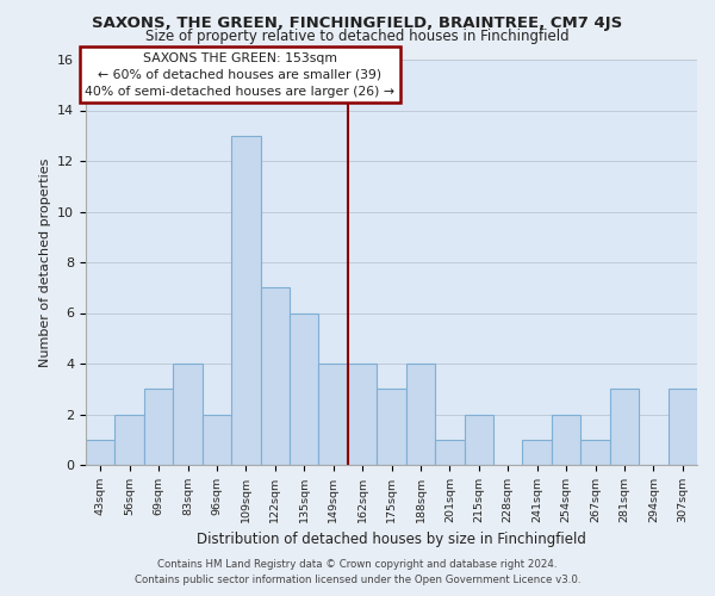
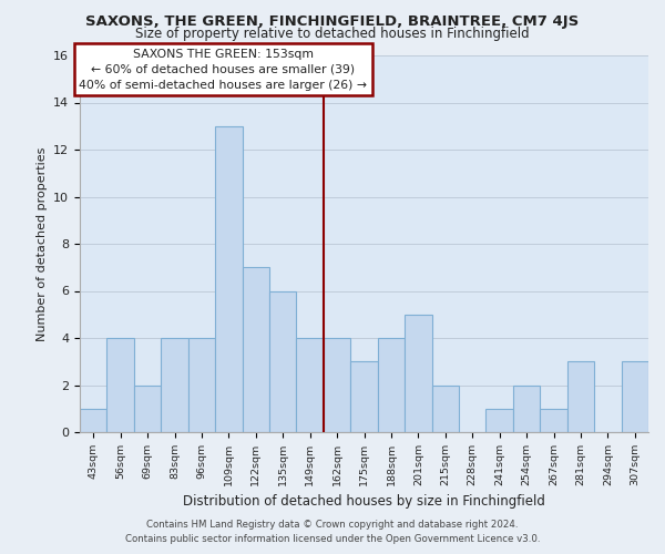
56sqm: 2 -> 4
69sqm: 3 -> 2
96sqm: 2 -> 4
201sqm: 1 -> 5
